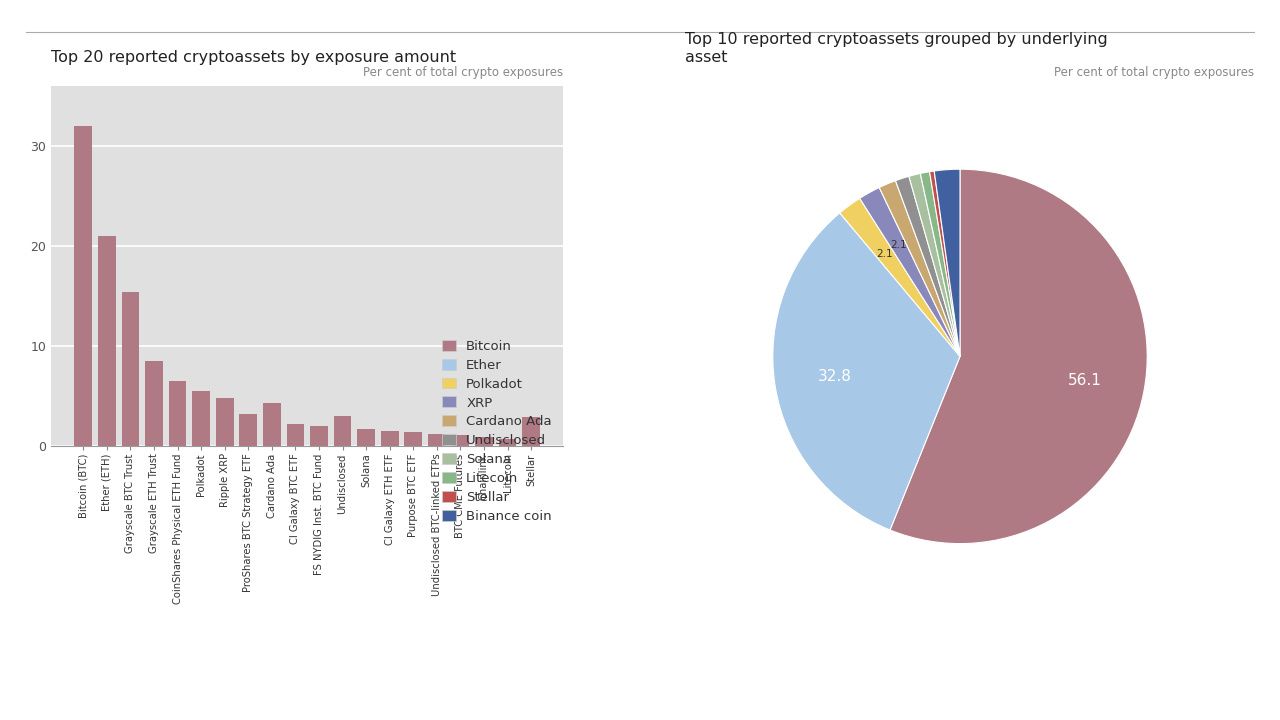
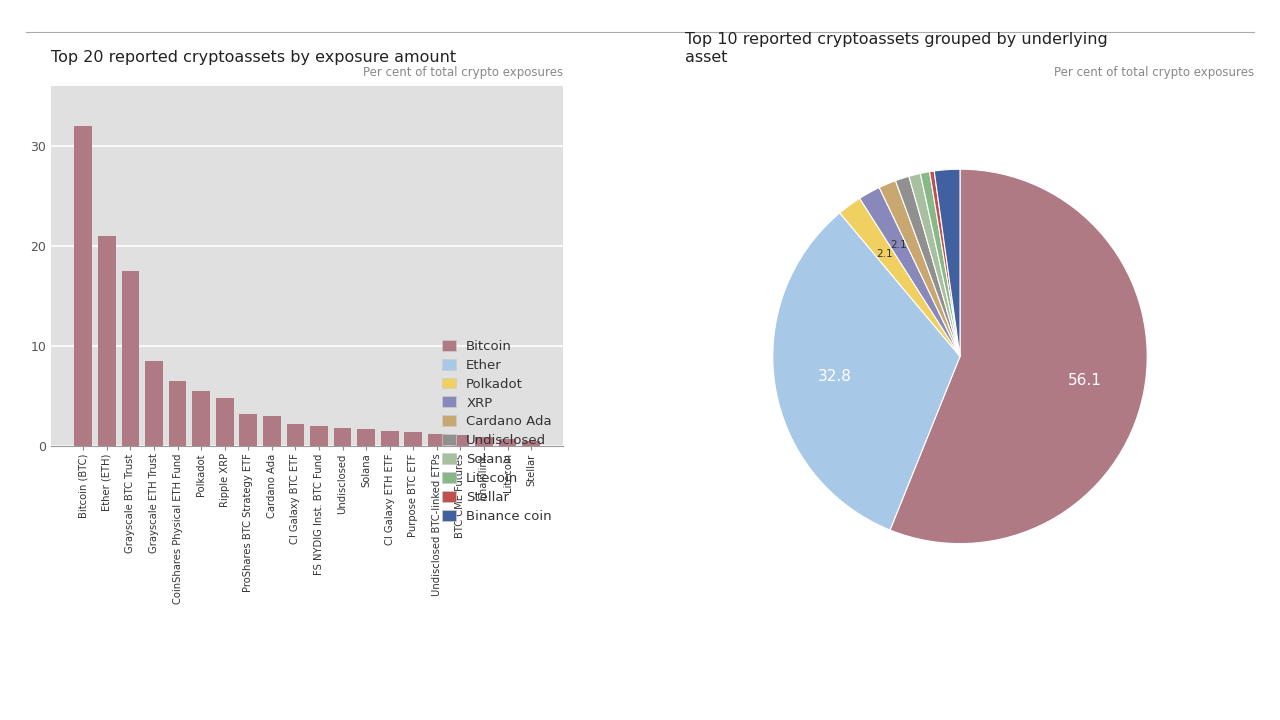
Grayscale BTC Trust: 15.4 -> 17.5
Cardano Ada: 4.3 -> 3.0
Undisclosed: 3.0 -> 1.8
Stellar: 2.9 -> 0.5
